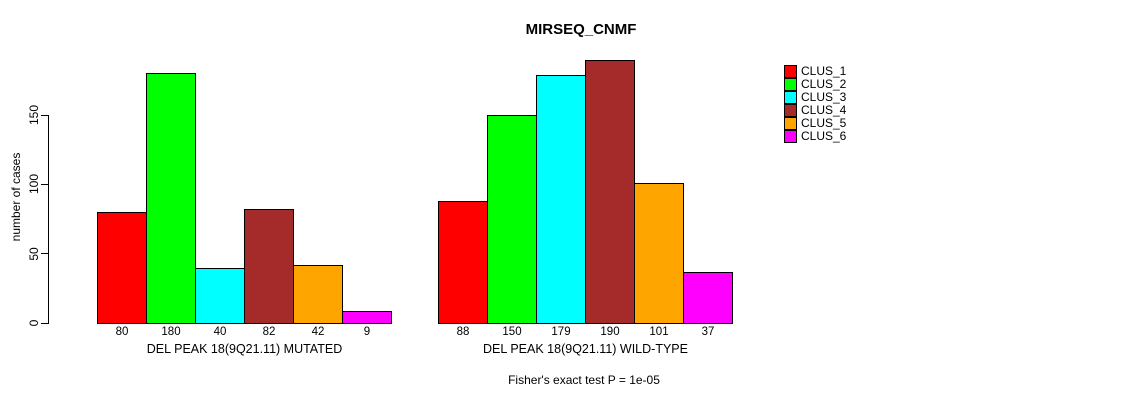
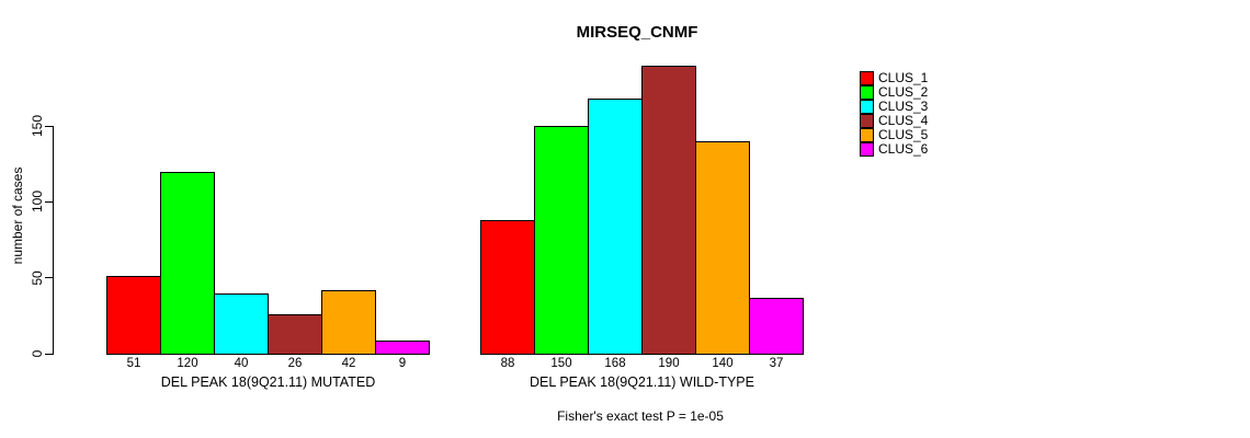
CLUS_1/DEL PEAK 18(9Q21.11) MUTATED: 80 -> 51
CLUS_2/DEL PEAK 18(9Q21.11) MUTATED: 180 -> 120
CLUS_4/DEL PEAK 18(9Q21.11) MUTATED: 82 -> 26
CLUS_3/DEL PEAK 18(9Q21.11) WILD-TYPE: 179 -> 168
CLUS_5/DEL PEAK 18(9Q21.11) WILD-TYPE: 101 -> 140
